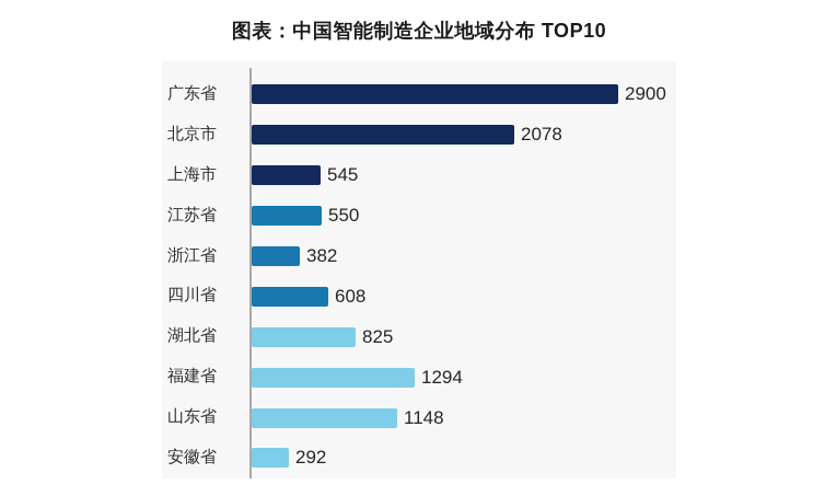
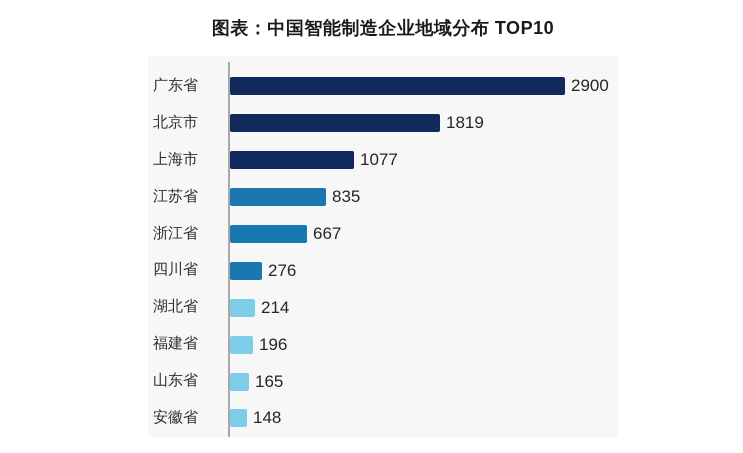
北京市: 2078 -> 1819
上海市: 545 -> 1077
江苏省: 550 -> 835
浙江省: 382 -> 667
四川省: 608 -> 276
湖北省: 825 -> 214
福建省: 1294 -> 196
山东省: 1148 -> 165
安徽省: 292 -> 148
